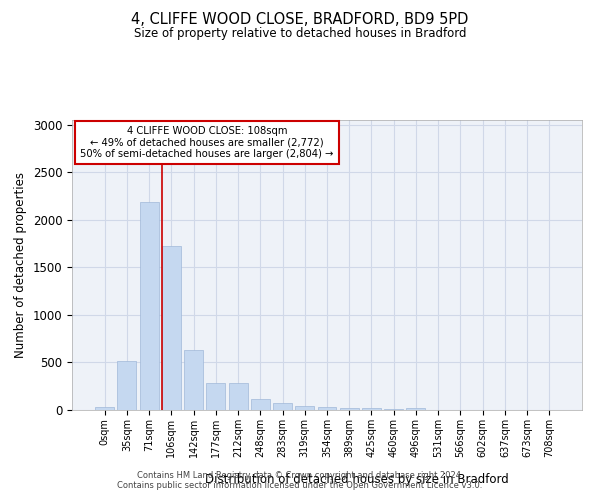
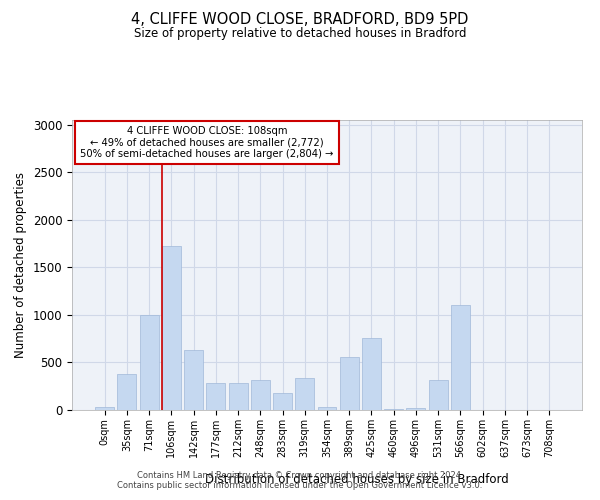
35sqm: 520 -> 380
71sqm: 2190 -> 1000
248sqm: 120 -> 320
283sqm: 70 -> 180
319sqm: 40 -> 340
389sqm: 20 -> 560
425sqm: 20 -> 760
531sqm: 0 -> 320
566sqm: 0 -> 1100
